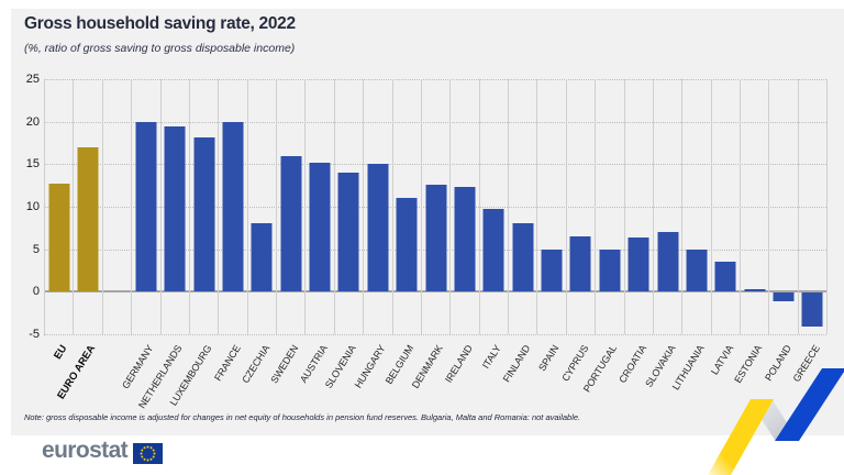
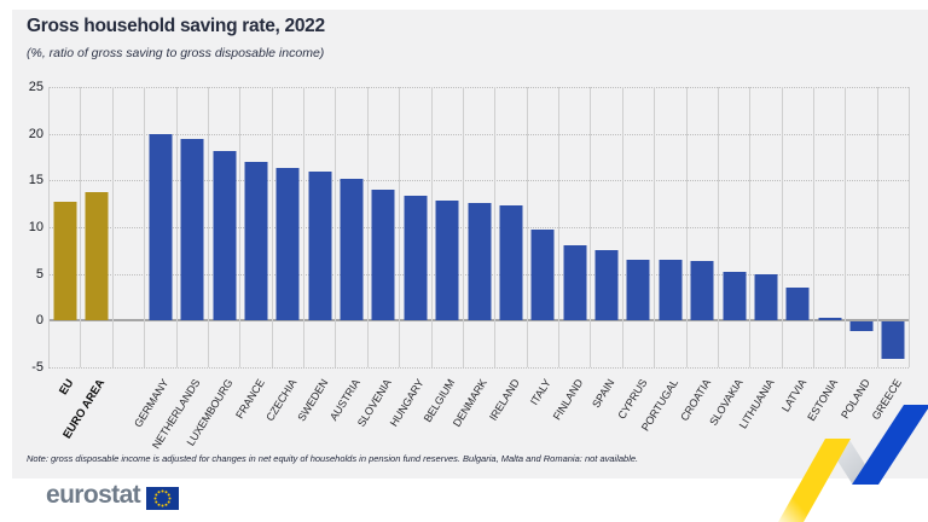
EURO AREA: 17 -> 14
FRANCE: 20 -> 17
CZECHIA: 8 -> 16
HUNGARY: 15 -> 13
BELGIUM: 11 -> 13
SPAIN: 5 -> 8
PORTUGAL: 5 -> 6
SLOVAKIA: 7 -> 5
